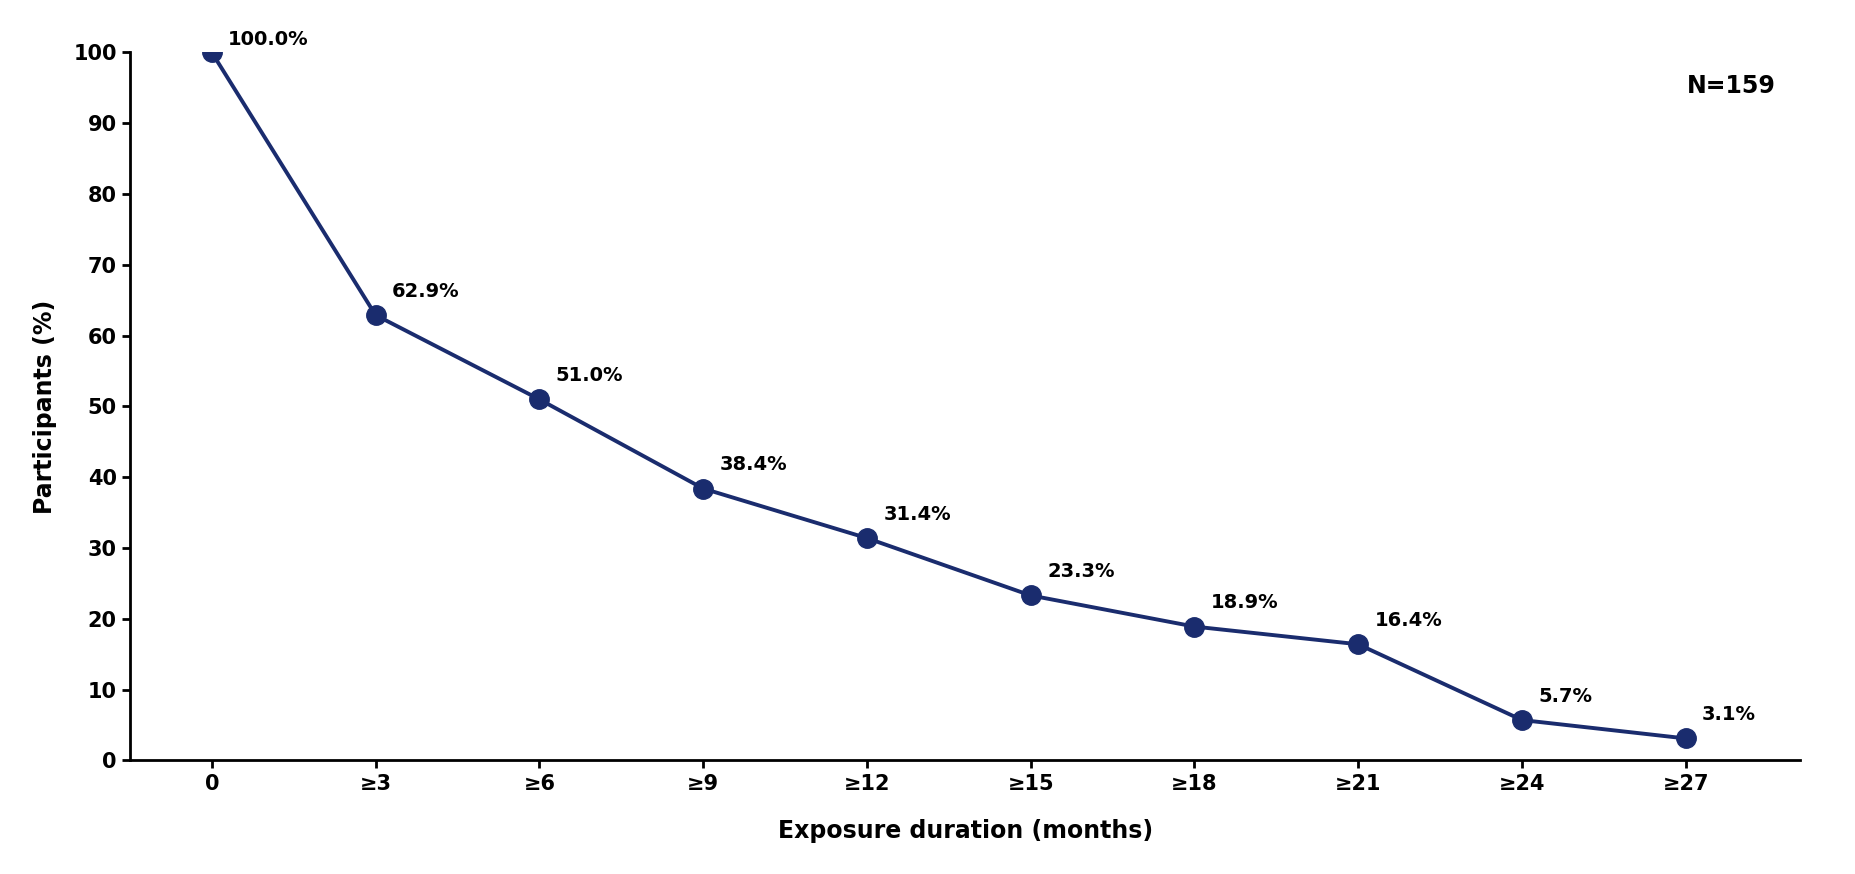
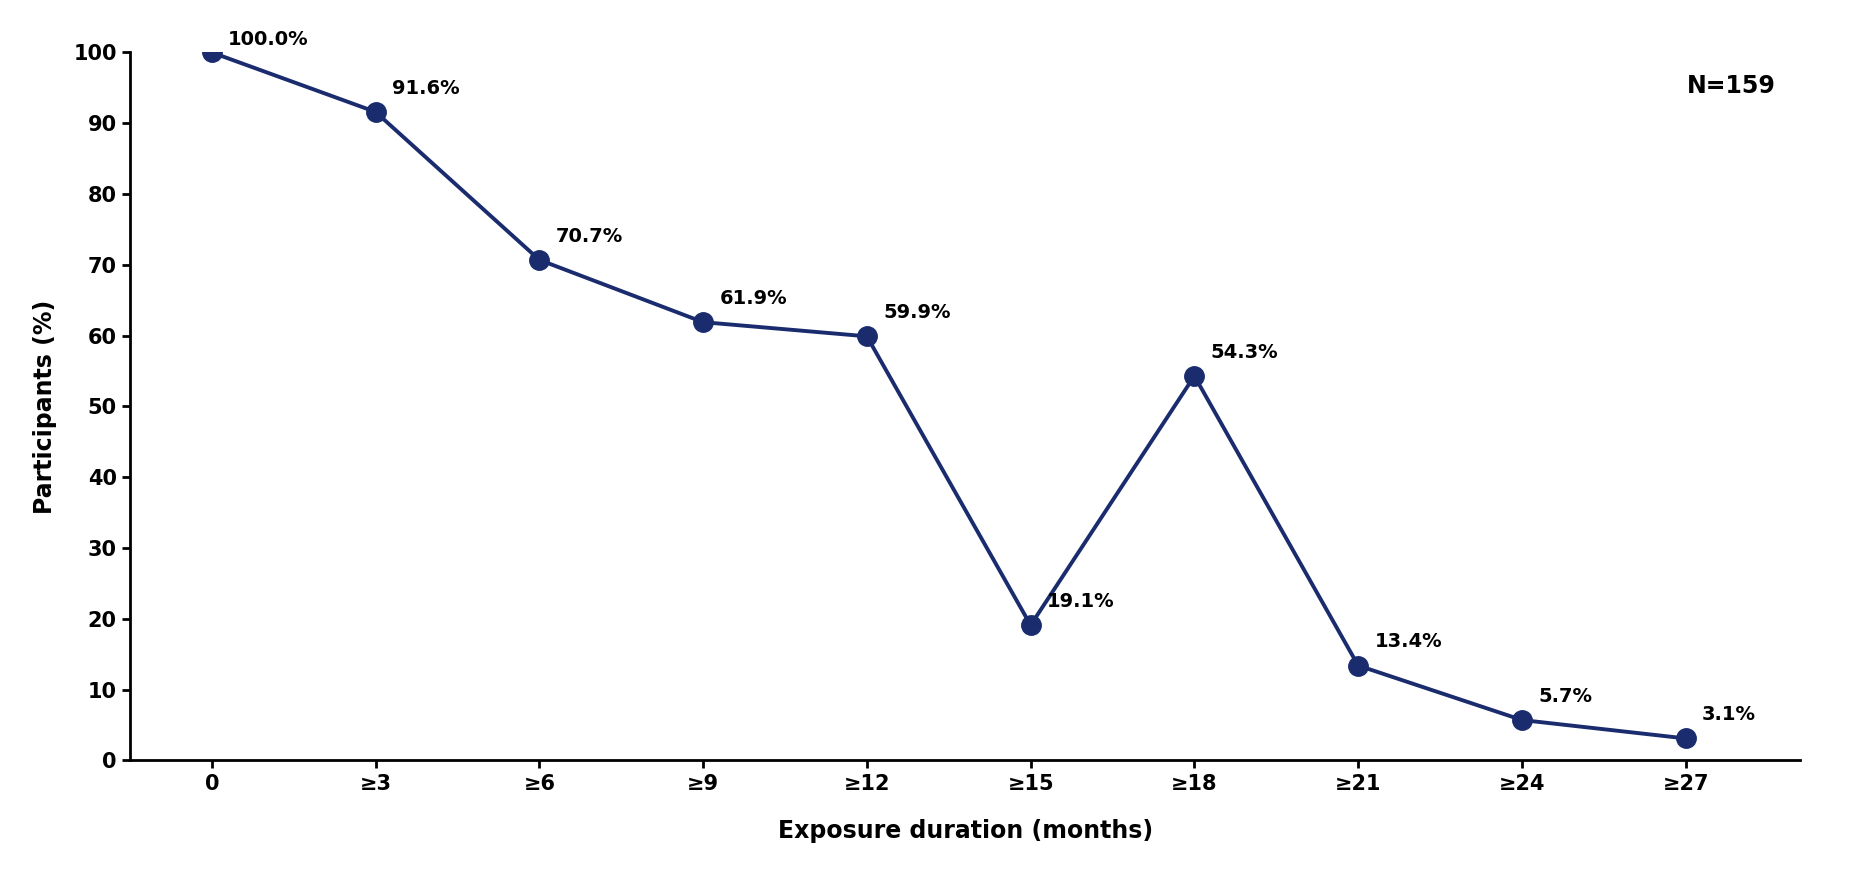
≥3: 62.9% -> 91.6%
≥6: 51.0% -> 70.7%
≥9: 38.4% -> 61.9%
≥12: 31.4% -> 59.9%
≥15: 23.3% -> 19.1%
≥18: 18.9% -> 54.3%
≥21: 16.4% -> 13.4%
